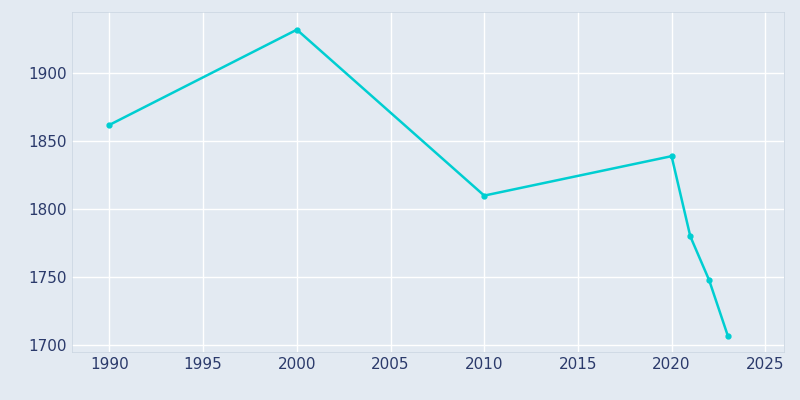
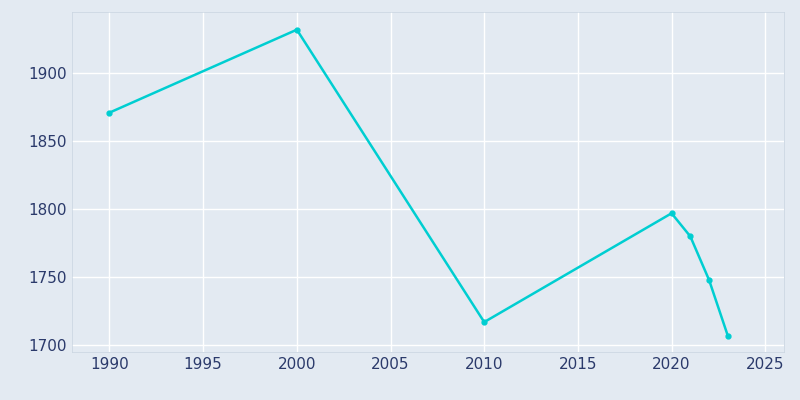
1990: 1862 -> 1871
2010: 1810 -> 1717
2020: 1839 -> 1797
